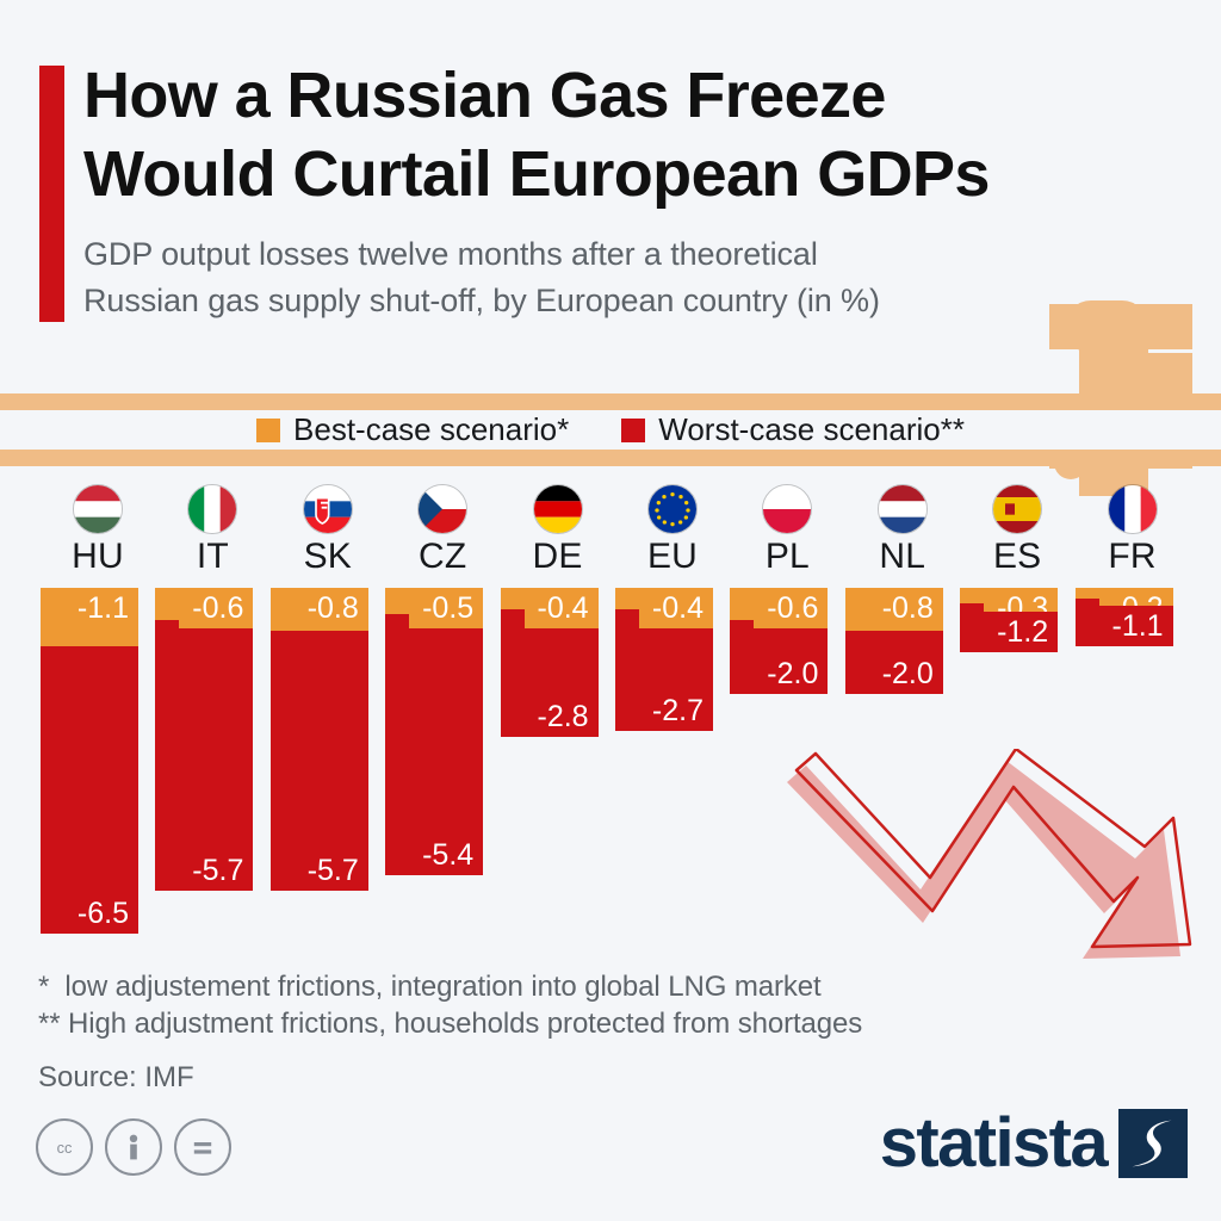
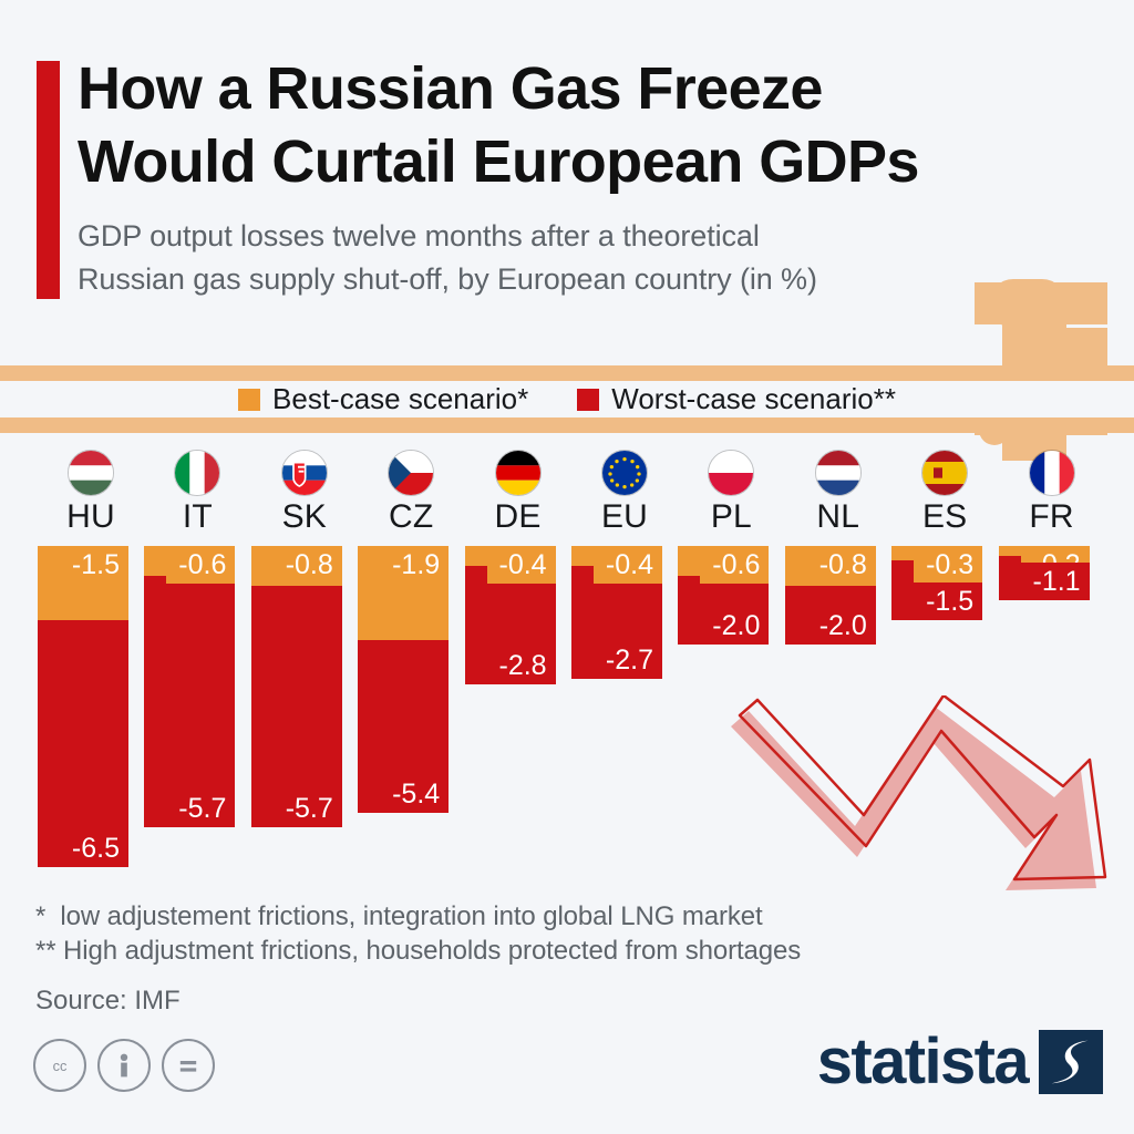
Best-case scenario*/HU: -1.1 -> -1.5
Best-case scenario*/CZ: -0.5 -> -1.9
Worst-case scenario**/ES: -1.2 -> -1.5
